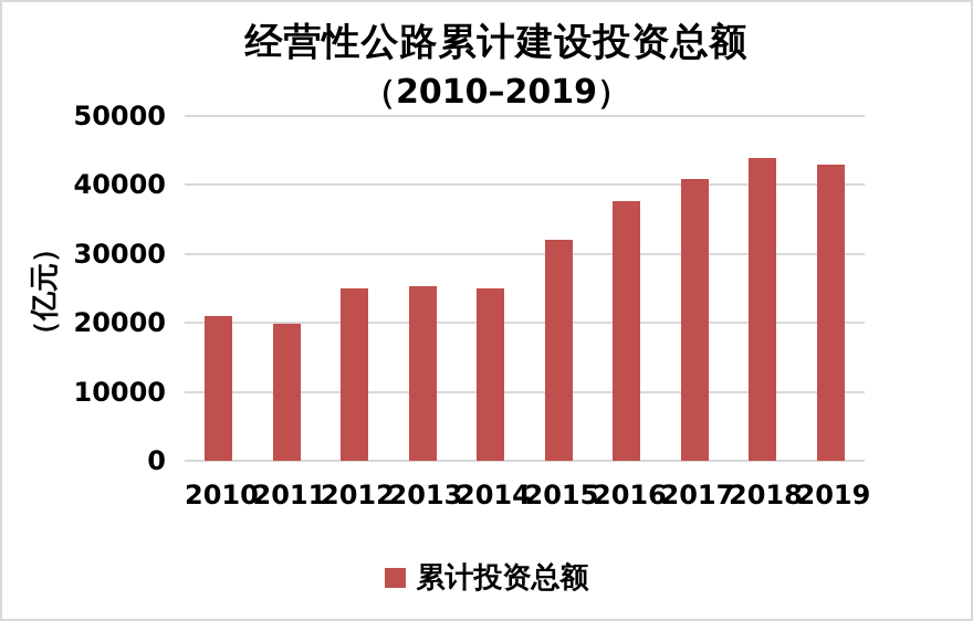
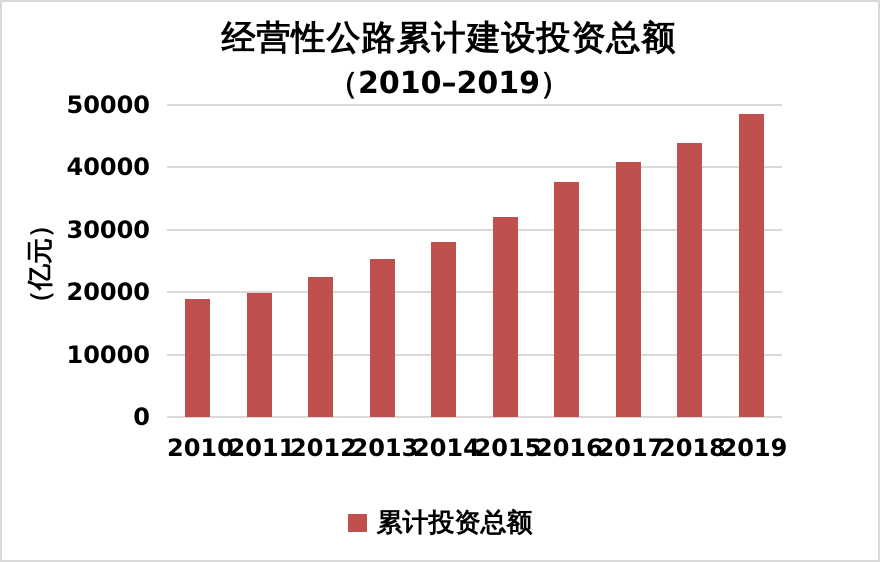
2010: 21000 -> 19000
2012: 25000 -> 22000
2014: 25000 -> 28000
2019: 43000 -> 48000
